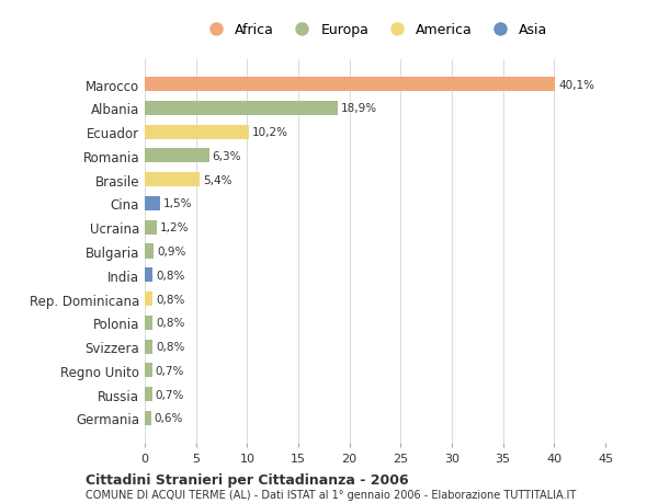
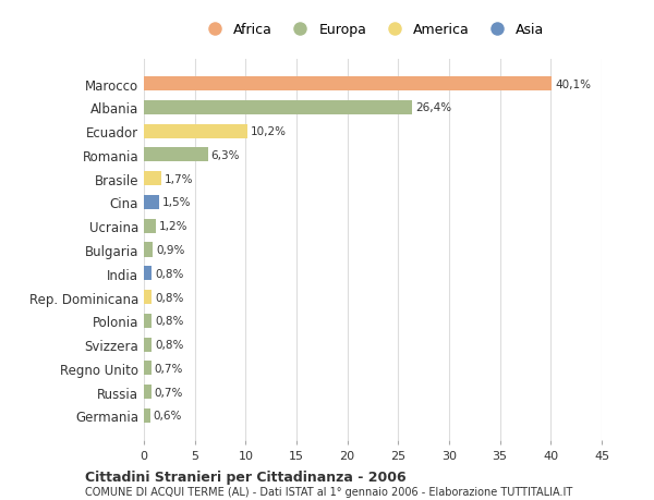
Albania: 18,9% -> 26,4%
Brasile: 5,4% -> 1,7%
